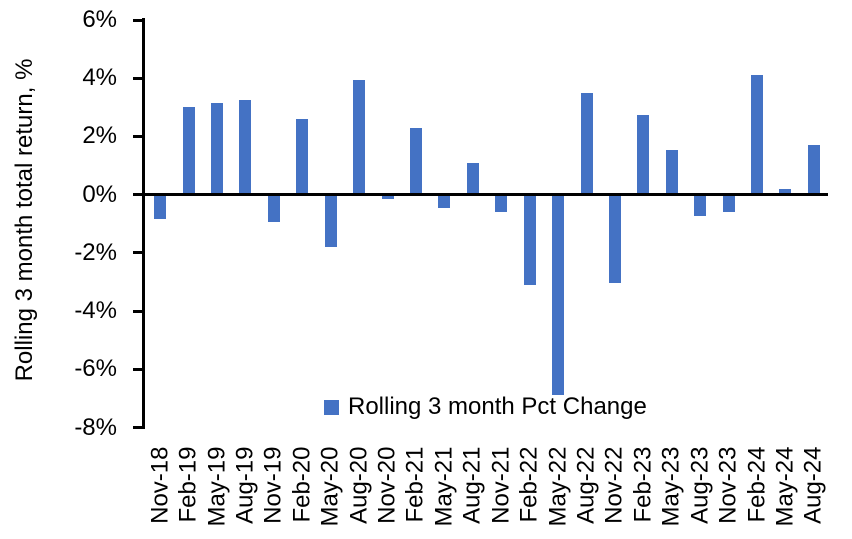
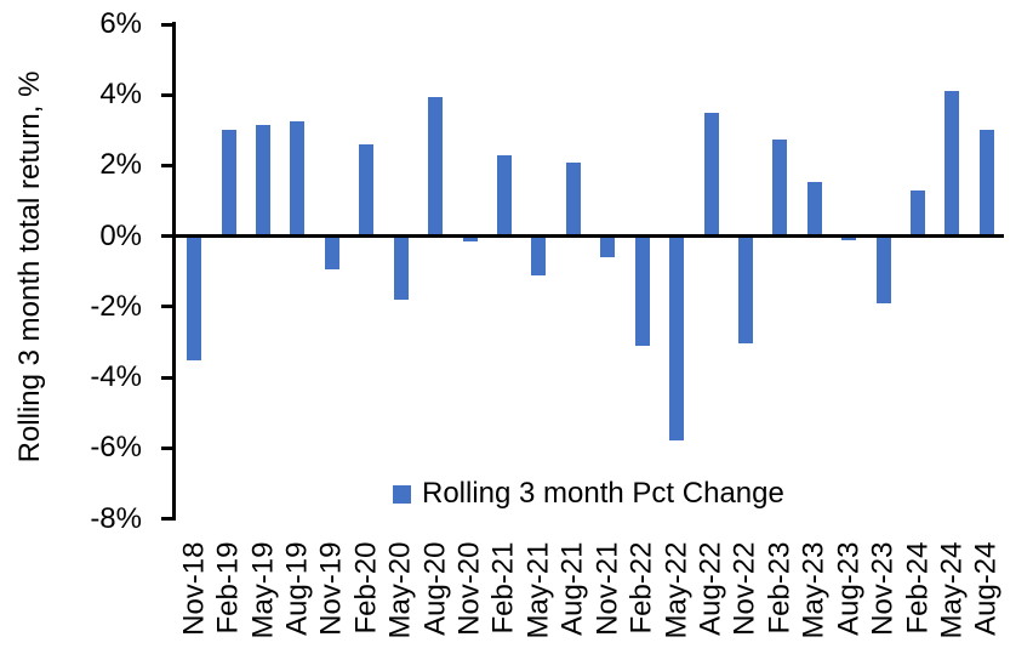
Nov-18: -0.8% -> -3.5%
May-21: -0.5% -> -1.1%
Aug-21: 1.1% -> 2.1%
May-22: -6.9% -> -5.8%
Aug-23: -0.8% -> -0.1%
Nov-23: -0.6% -> -1.9%
Feb-24: 4.1% -> 1.3%
May-24: 0.2% -> 4.1%
Aug-24: 1.7% -> 3.0%
